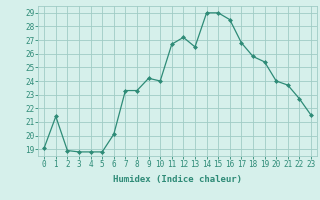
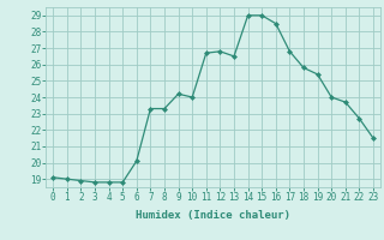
1: 21.4 -> 19.0
12: 27.2 -> 26.8
